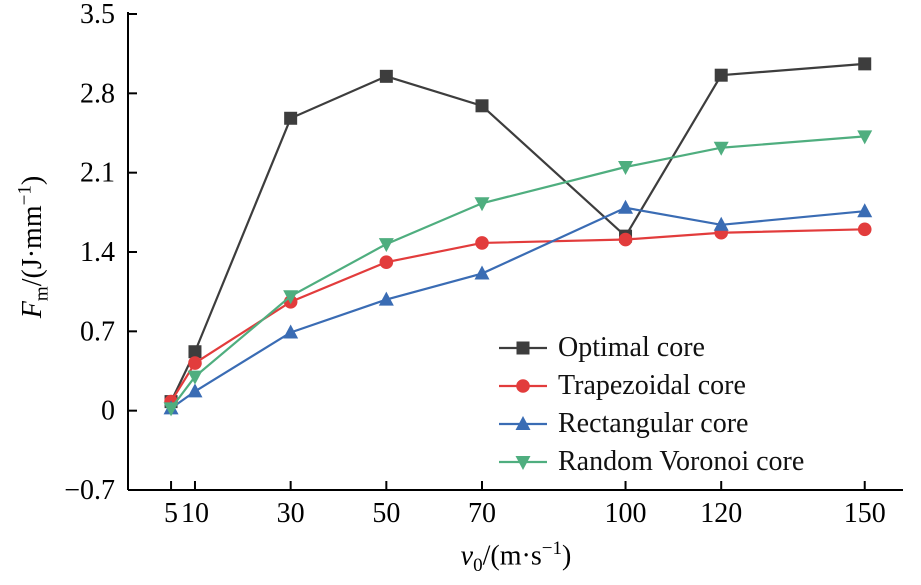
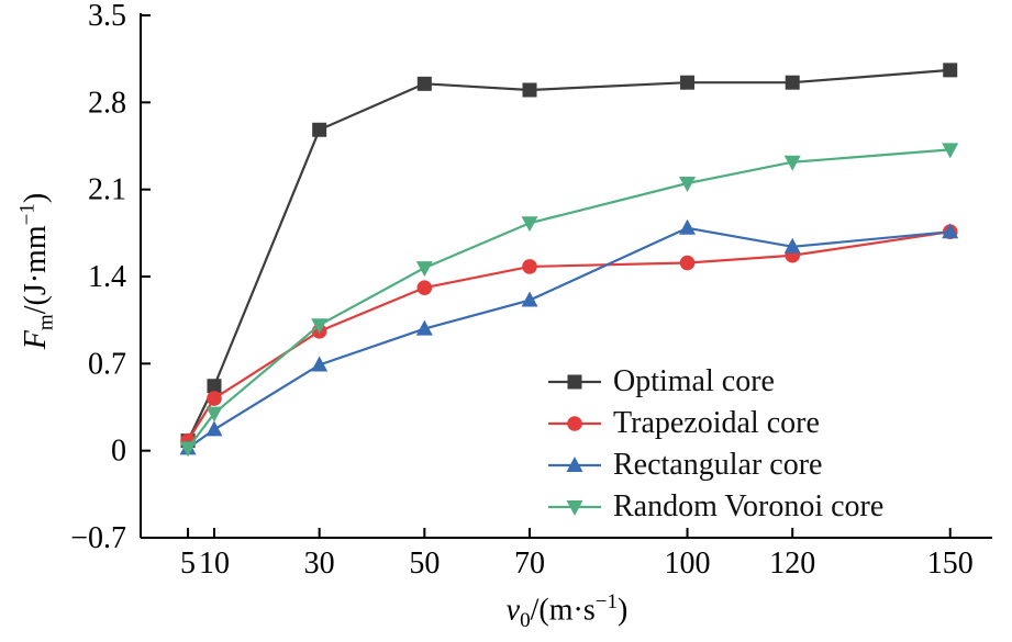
Optimal core/70: 2.69 -> 2.90
Optimal core/100: 1.54 -> 2.96
Trapezoidal core/150: 1.60 -> 1.76
